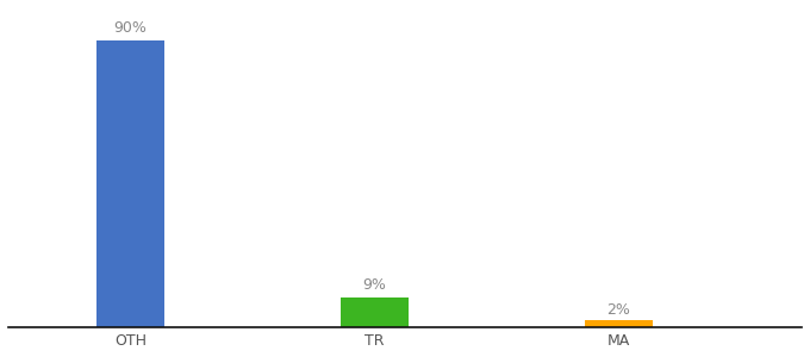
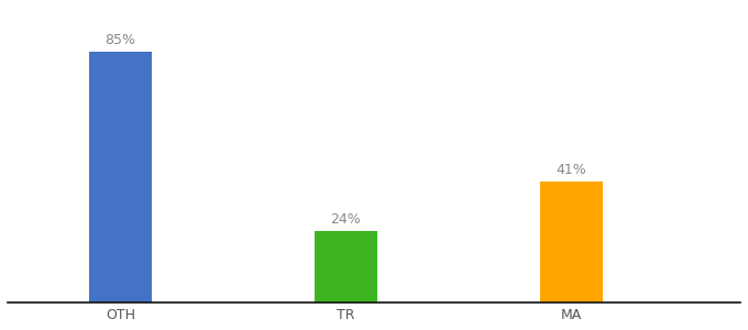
OTH: 90% -> 85%
TR: 9% -> 24%
MA: 2% -> 41%
